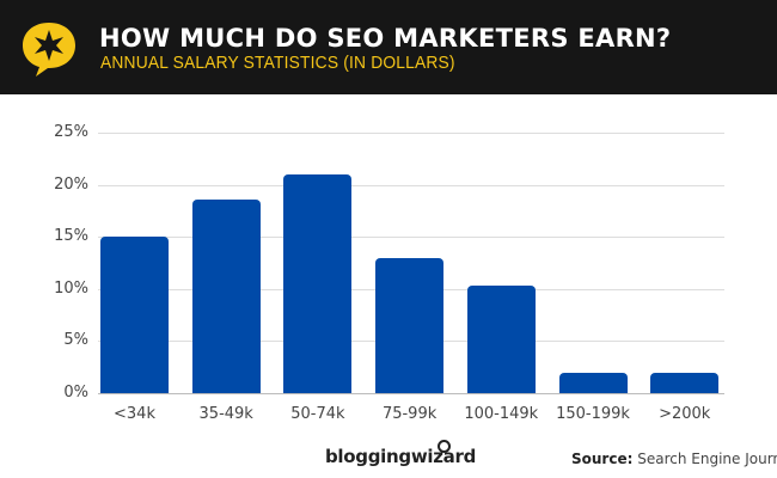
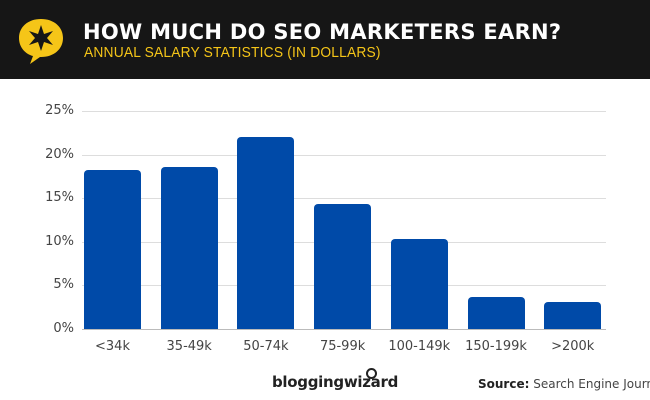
<34k: 15% -> 18%
50-74k: 21% -> 22%
75-99k: 13% -> 14%
150-199k: 2% -> 4%
>200k: 2% -> 3%
